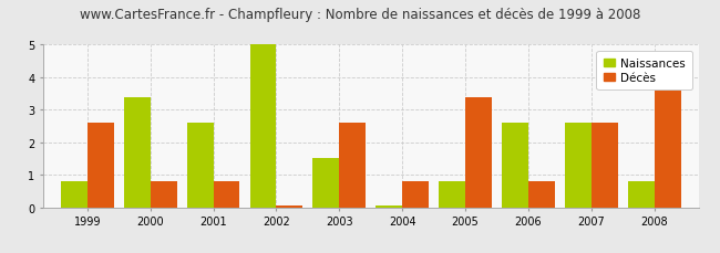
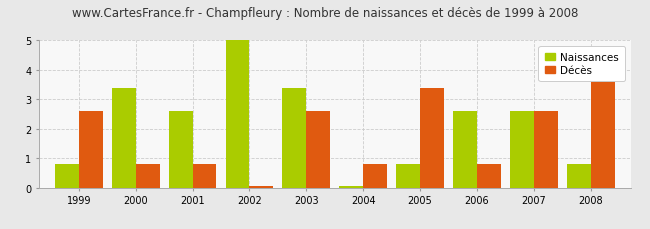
Naissances/2003: 1.50 -> 3.40
